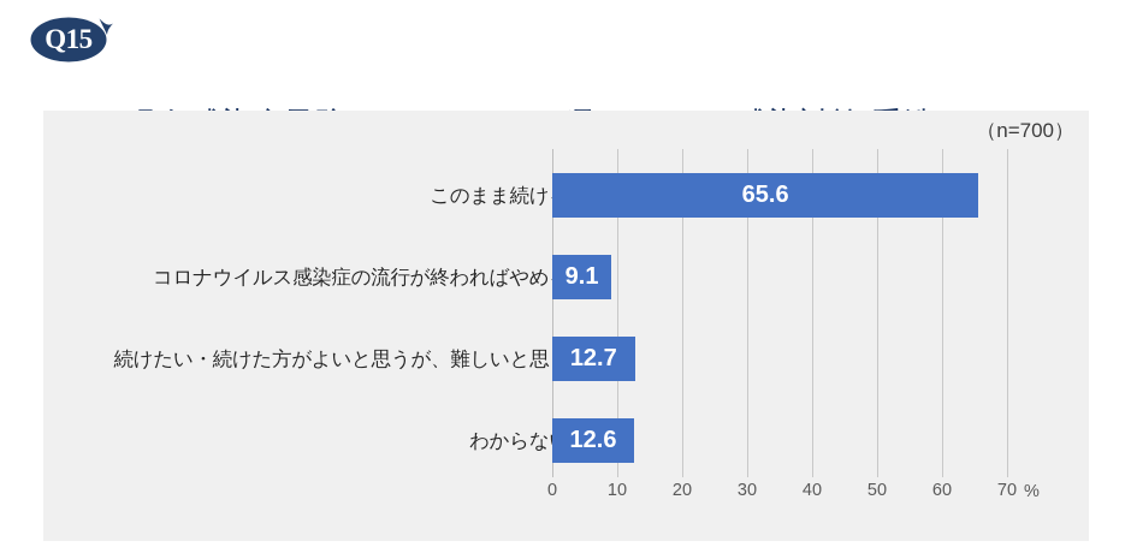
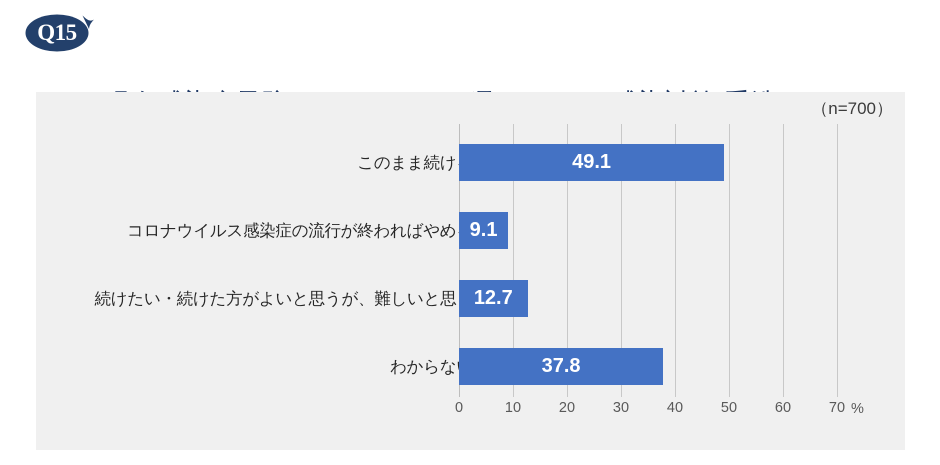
このまま続ける: 65.6 -> 49.1
わからない: 12.6 -> 37.8
